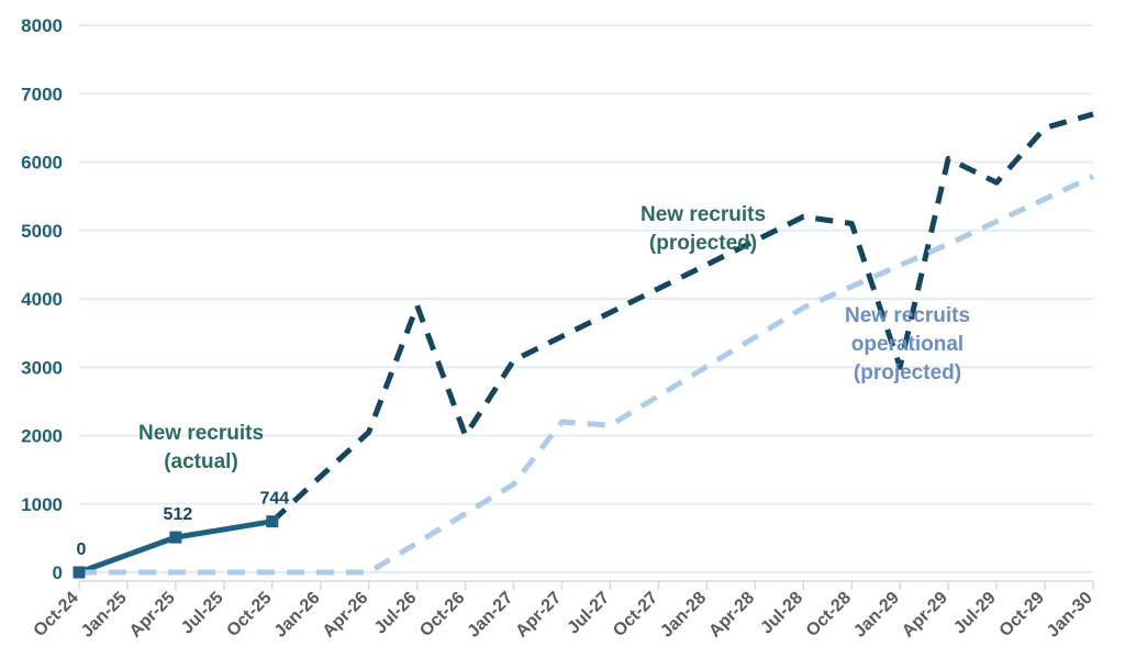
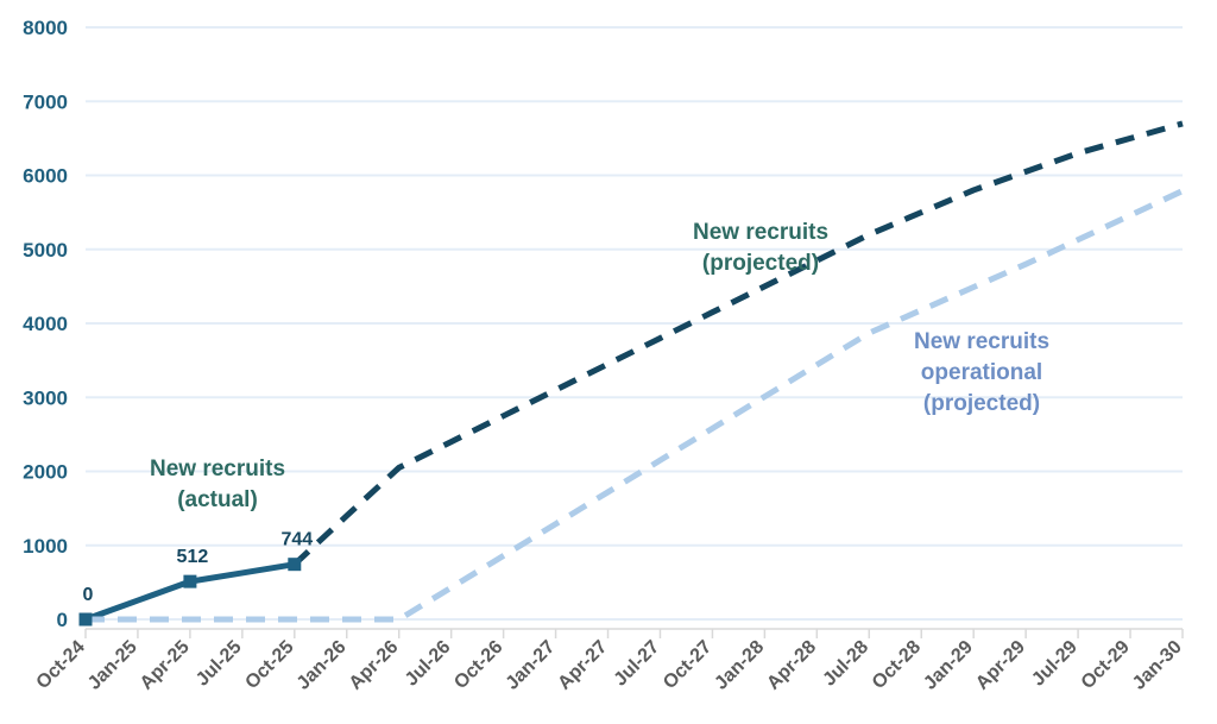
New recruits (projected)/Jul-26: 3900 -> 2400
New recruits (projected)/Oct-26: 2000 -> 2800
New recruits operational (projected)/Apr-27: 2200 -> 1700
New recruits (projected)/Oct-28: 5100 -> 5500
New recruits (projected)/Jan-29: 3000 -> 5800
New recruits (projected)/Jul-29: 5700 -> 6300
